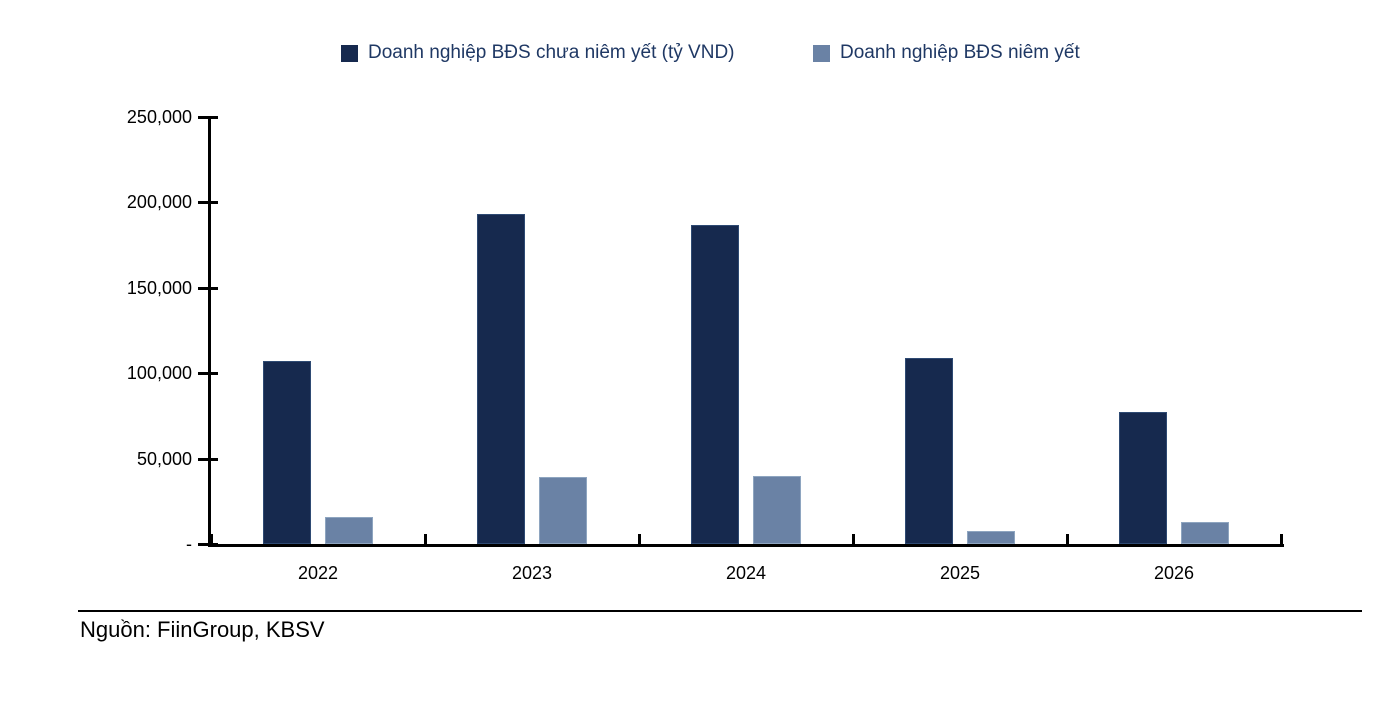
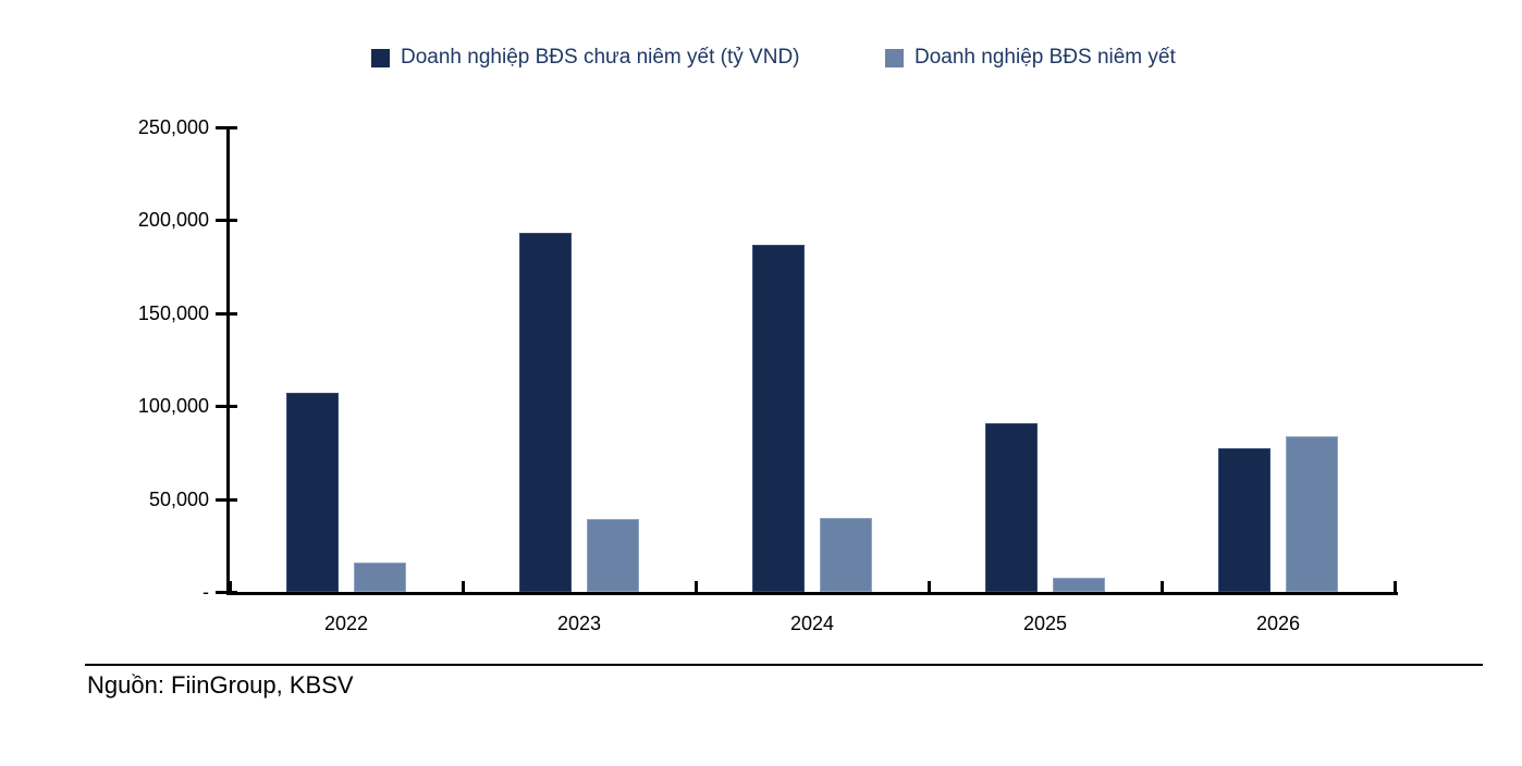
Doanh nghiệp BĐS chưa niêm yết (tỷ VND)/2025: 109000 -> 91000
Doanh nghiệp BĐS niêm yết/2026: 13000 -> 84000
